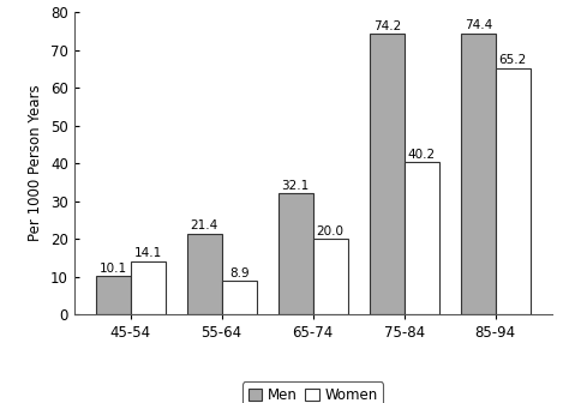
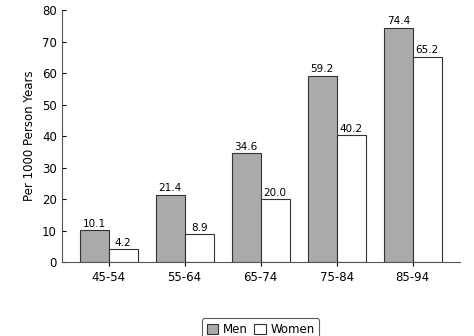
Women/45-54: 14.1 -> 4.2
Men/65-74: 32.1 -> 34.6
Men/75-84: 74.2 -> 59.2
